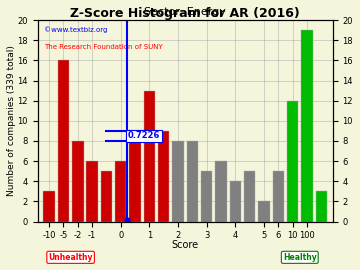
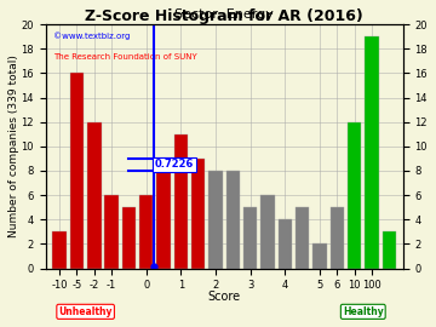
-2: 8 -> 12
1: 13 -> 11
